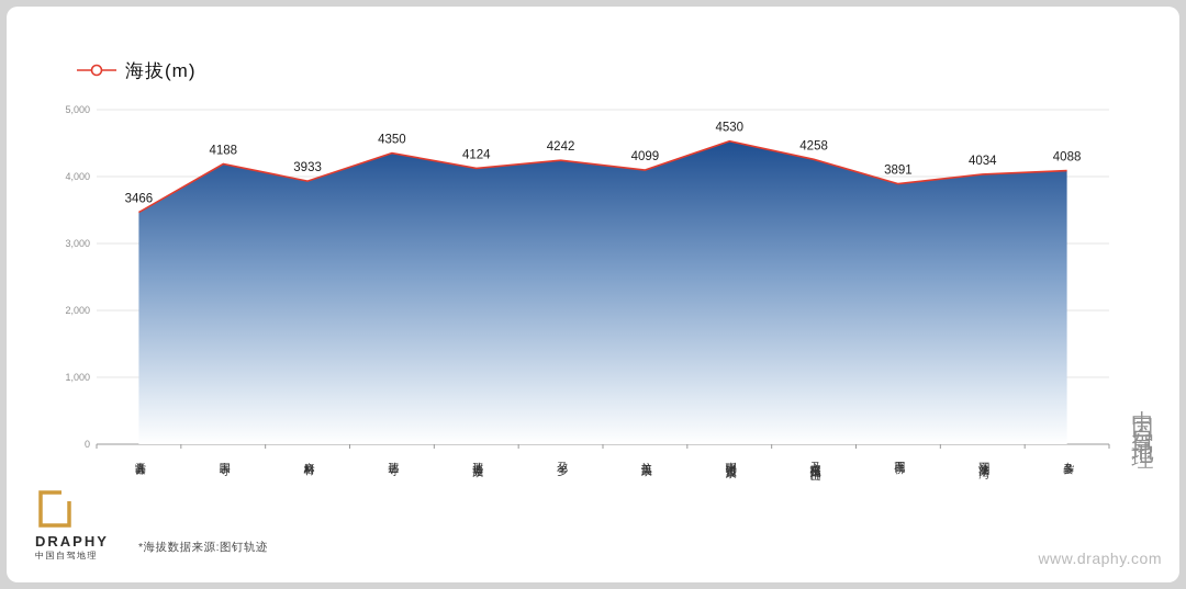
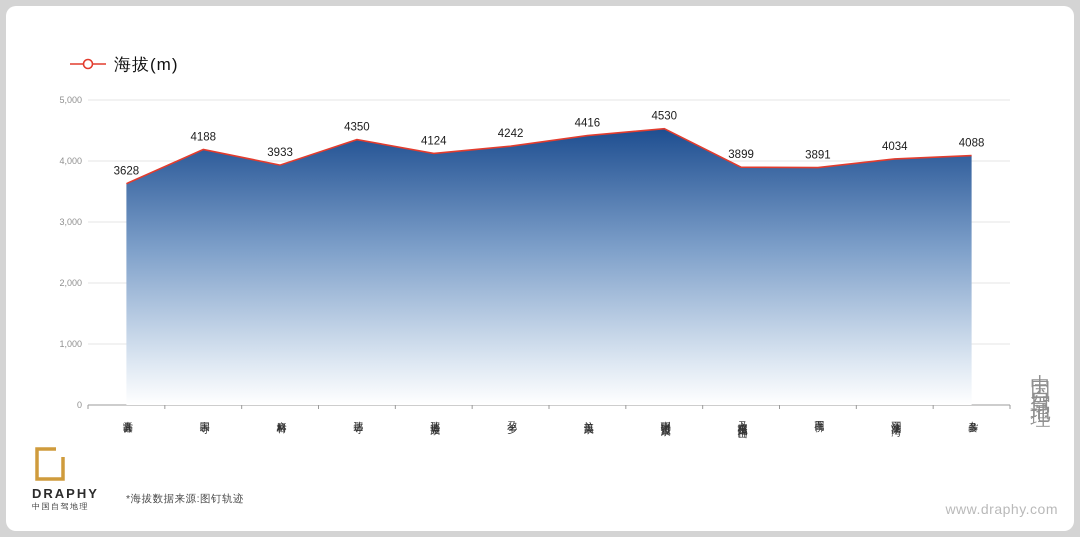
囊谦县: 3466 -> 3628
拉美温泉: 4099 -> 4416
乃本格拉巴瓦神山: 4258 -> 3899
